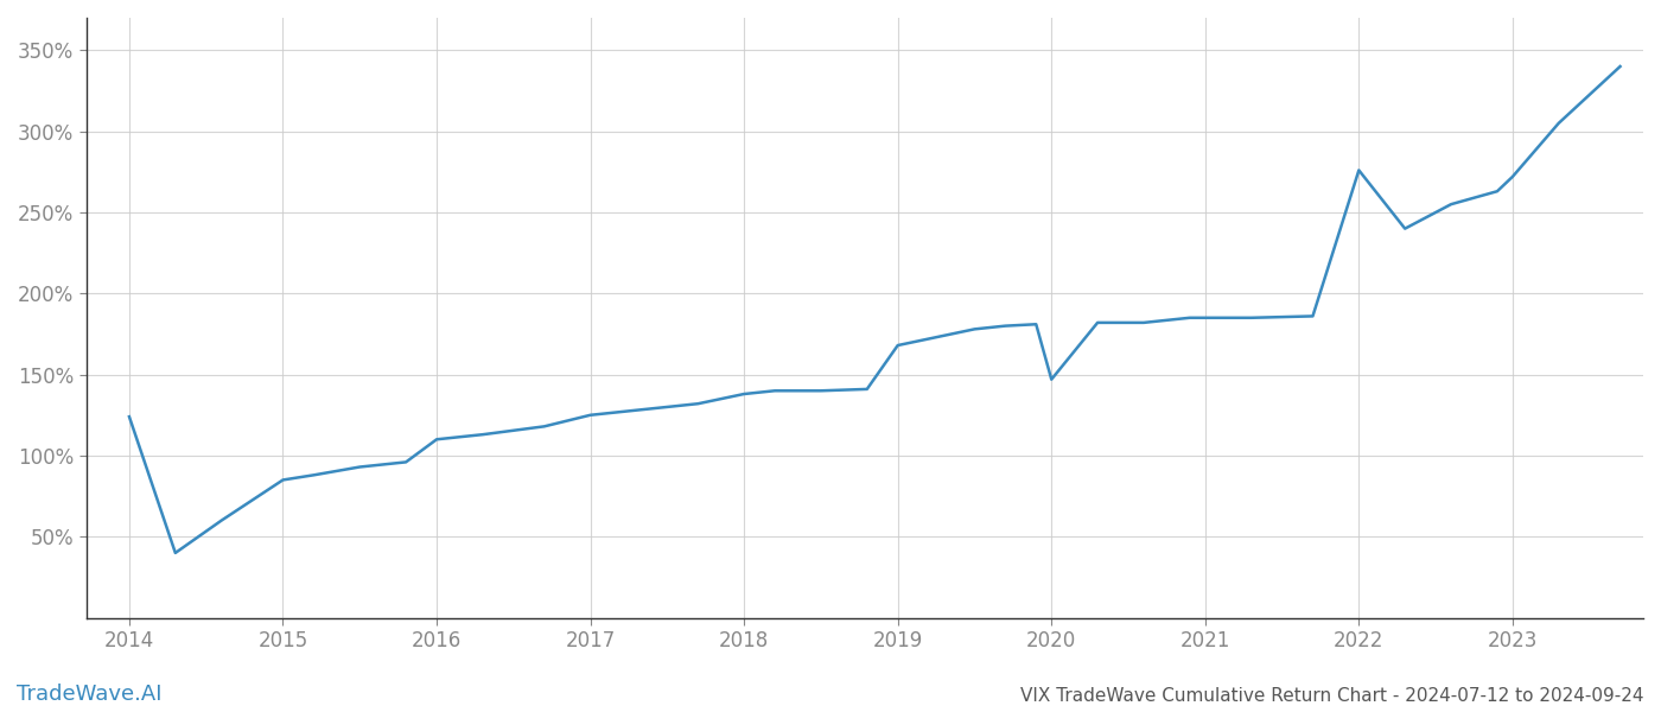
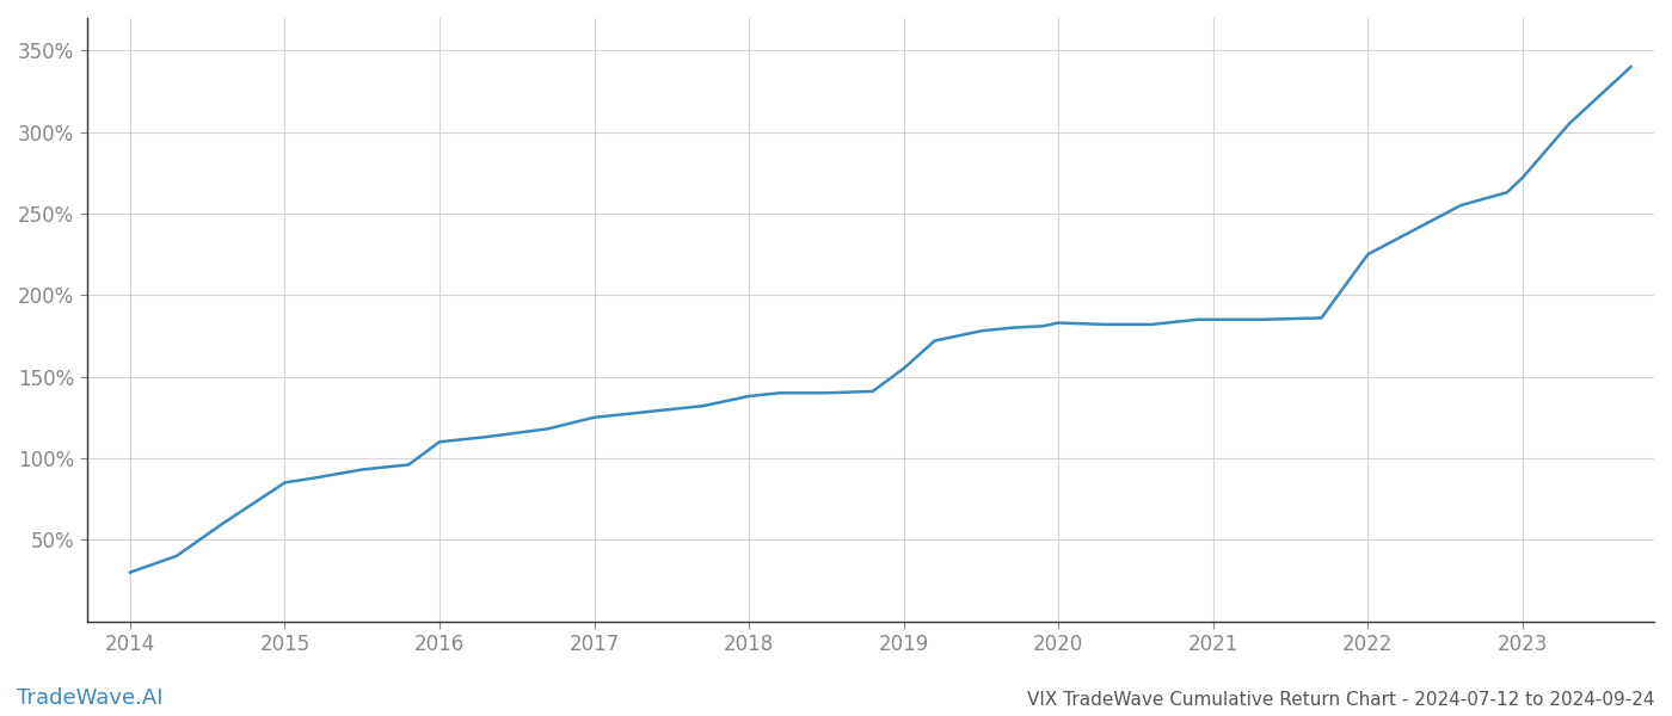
2014: 124% -> 30%
2019: 168% -> 155%
2020: 147% -> 183%
2022: 276% -> 225%
